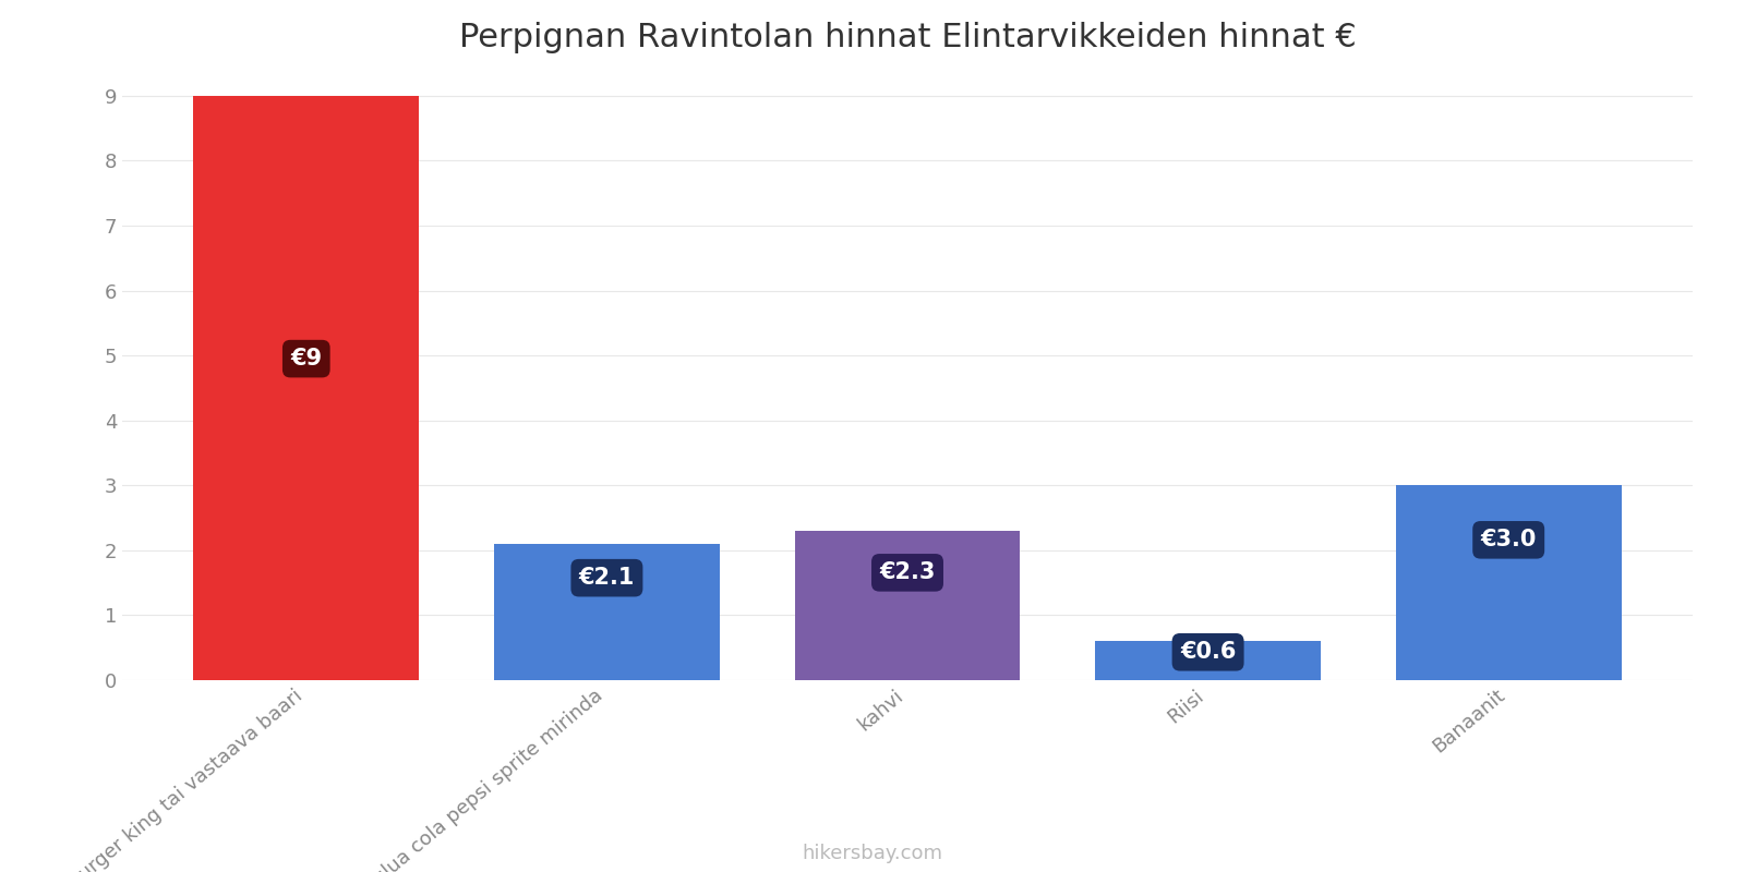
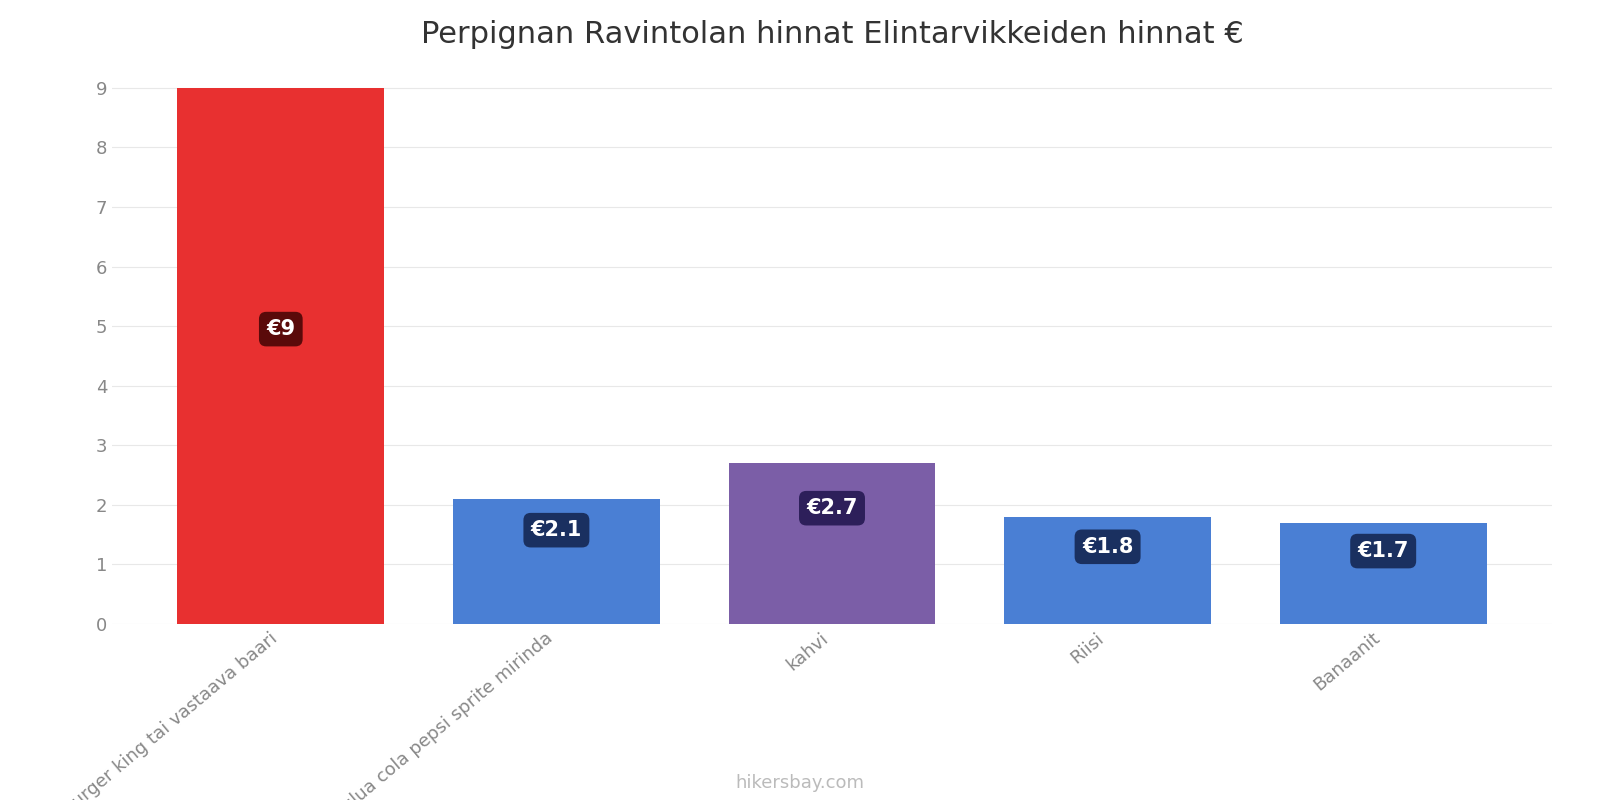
kahvi: €2.3 -> €2.7
Riisi: €0.6 -> €1.8
Banaanit: €3.0 -> €1.7
